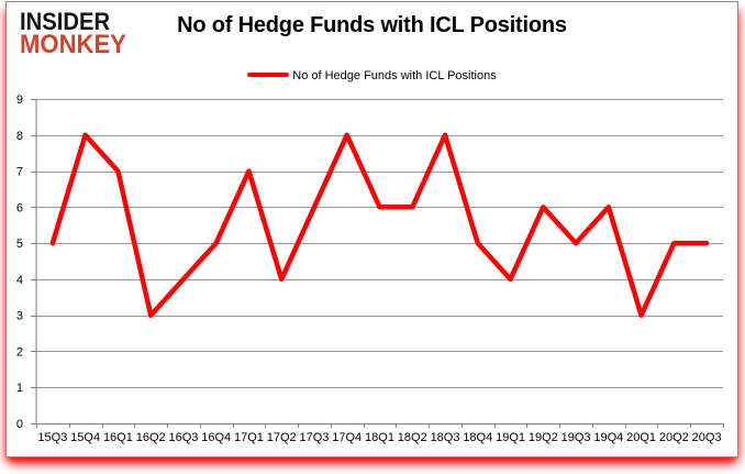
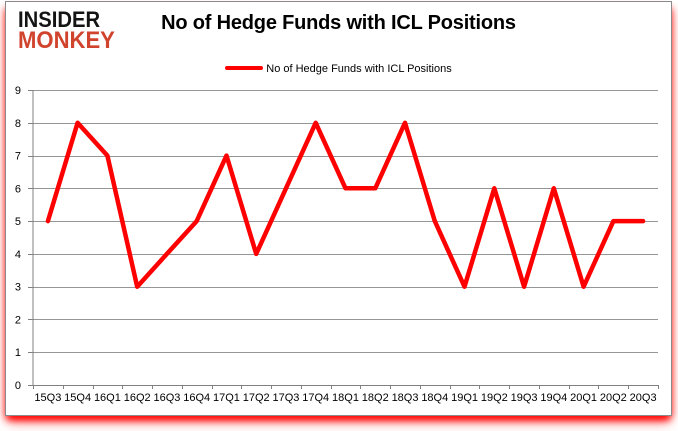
19Q1: 4 -> 3
19Q3: 5 -> 3
